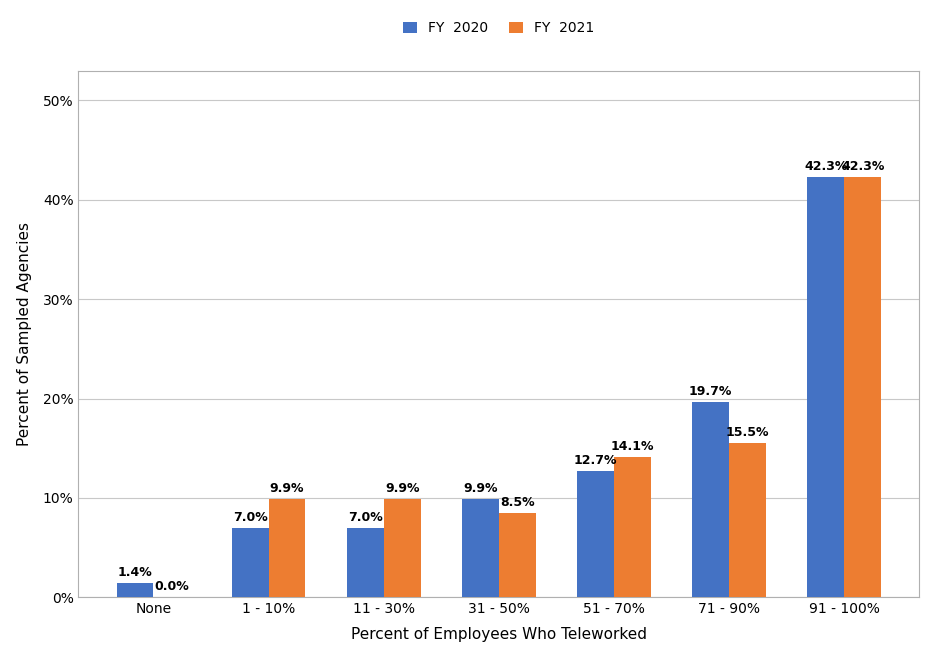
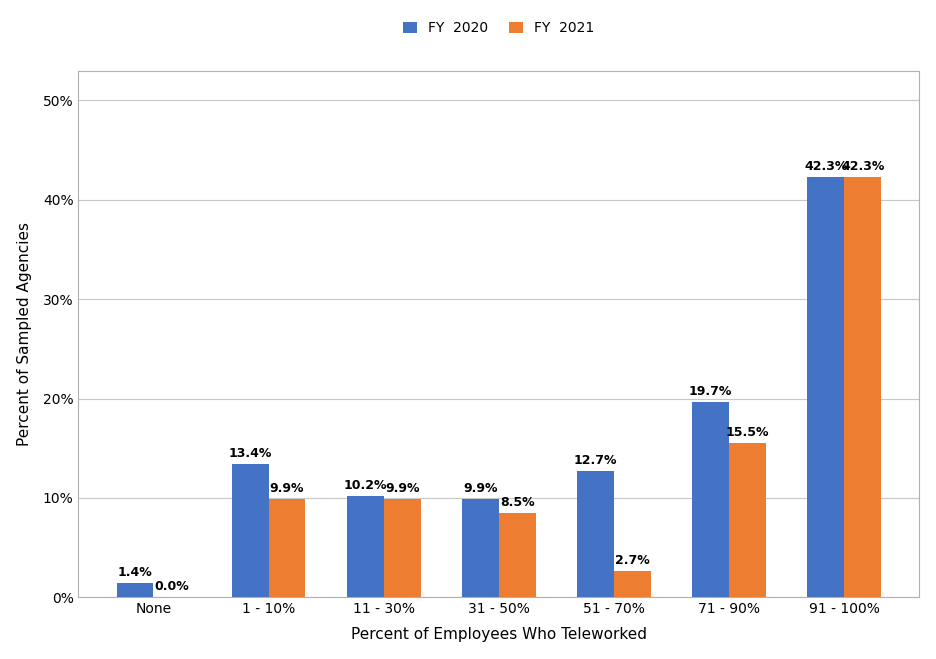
FY 2020/1 - 10%: 7.0% -> 13.4%
FY 2020/11 - 30%: 7.0% -> 10.2%
FY 2021/51 - 70%: 14.1% -> 2.7%
